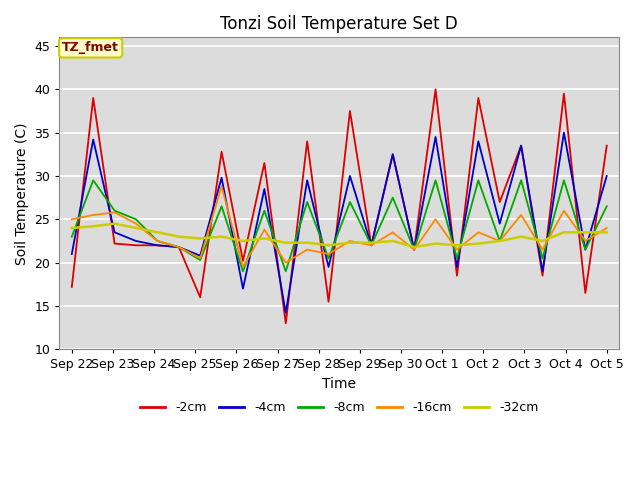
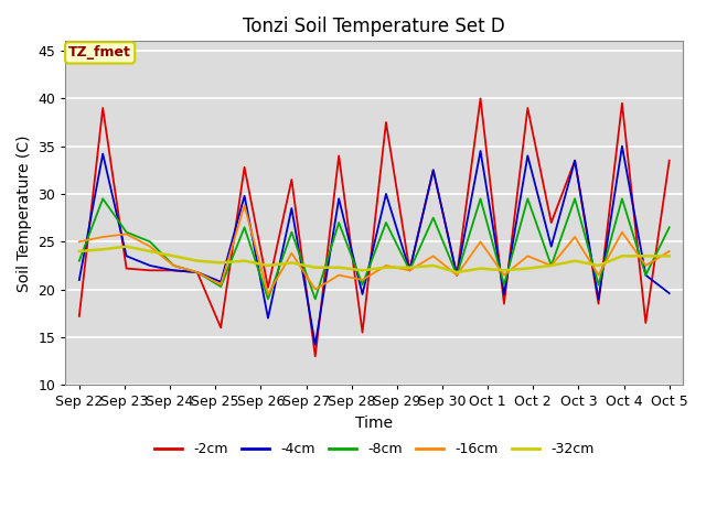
-4cm/Oct 5: 30.0 -> 19.6
